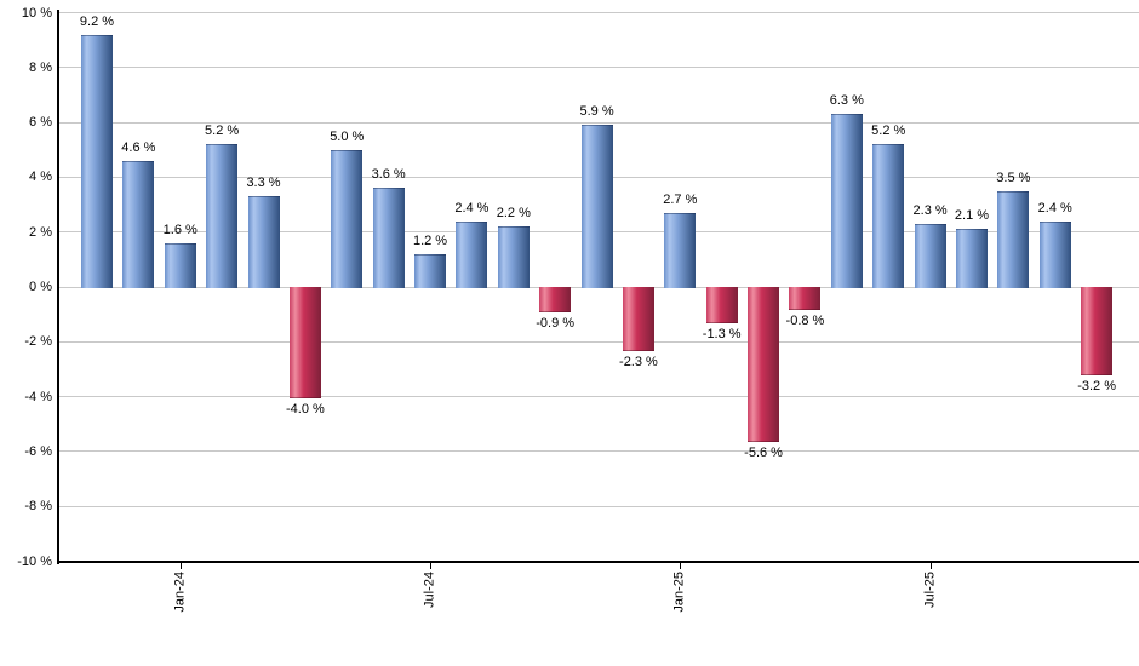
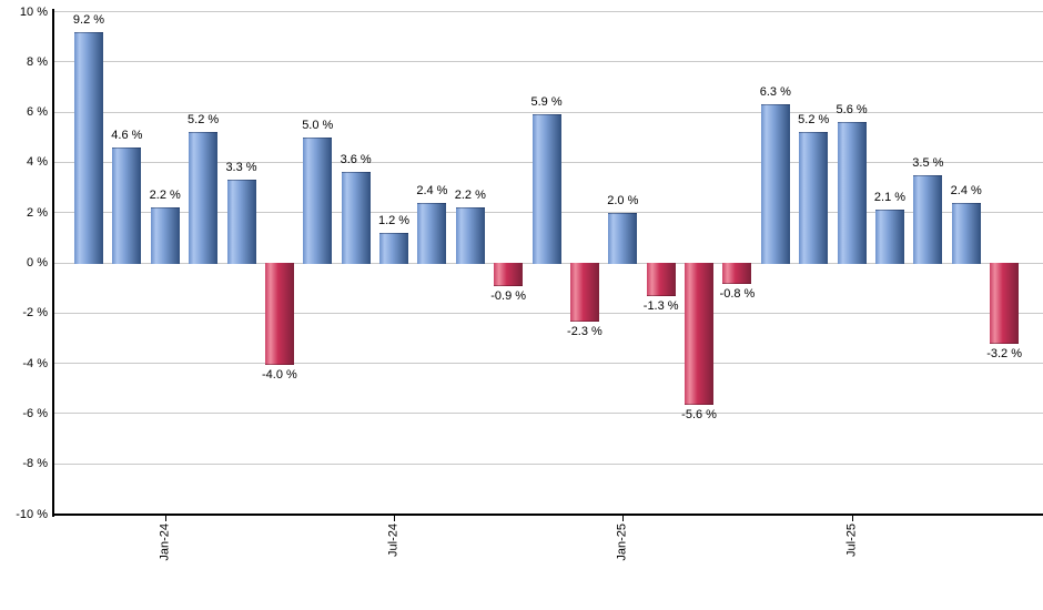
Jan-24: 1.6 -> 2.2
Jan-25: 2.7 -> 2.0
Jul-25: 2.3 -> 5.6
